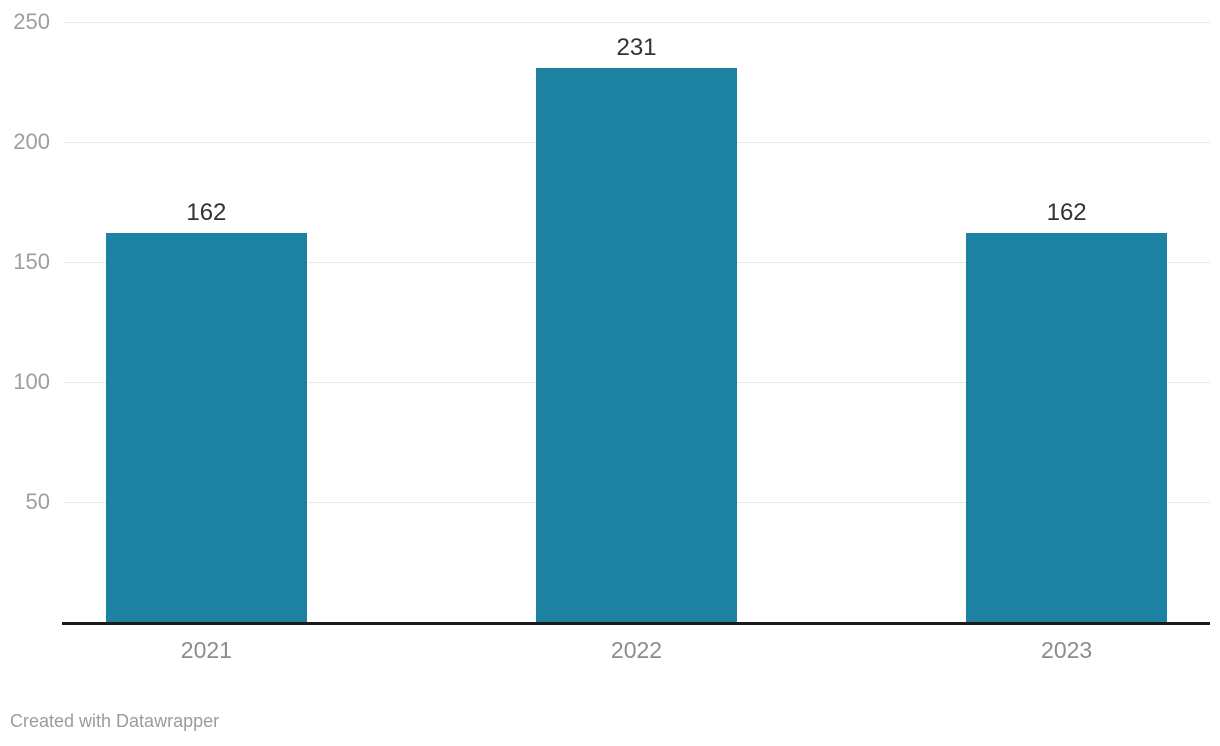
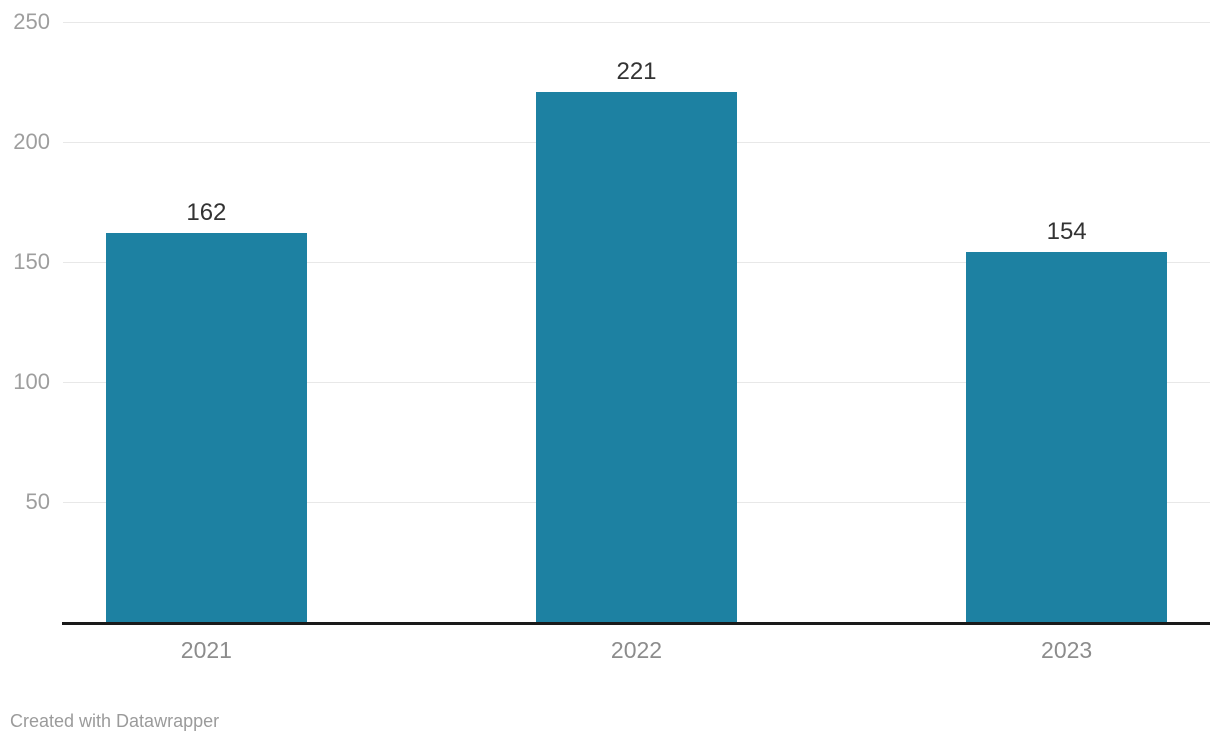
2022: 231 -> 221
2023: 162 -> 154
